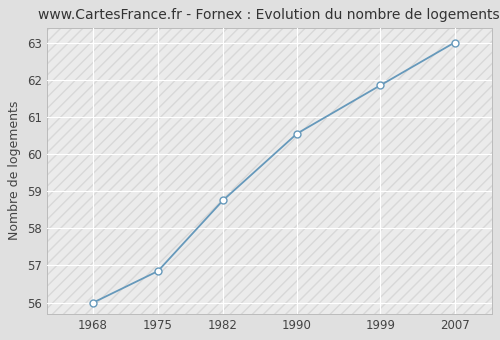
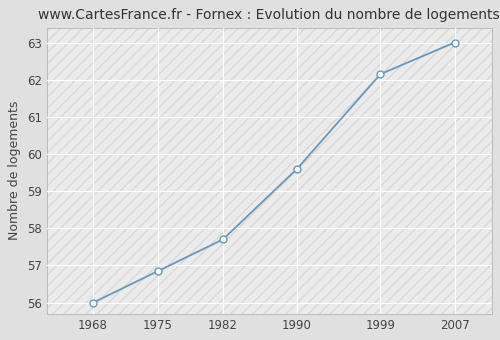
1982: 58.75 -> 57.70
1990: 60.55 -> 59.60
1999: 61.85 -> 62.15
